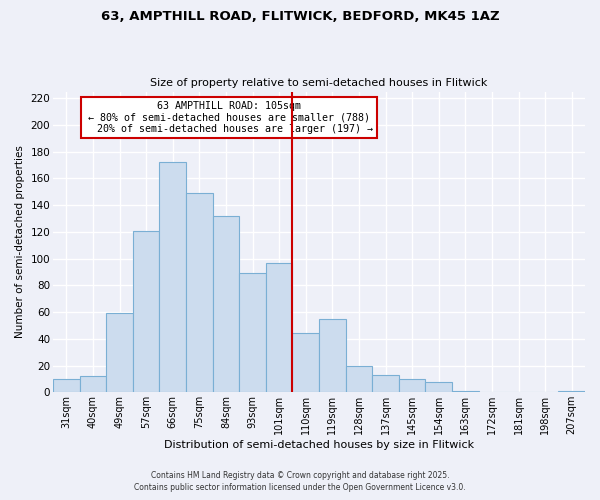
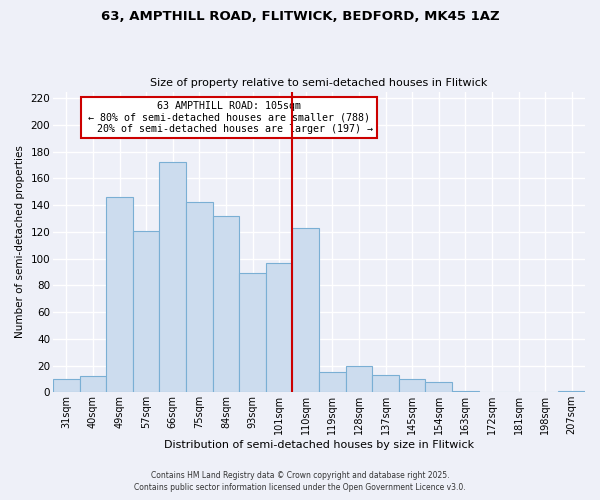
49sqm: 59 -> 146
75sqm: 149 -> 142
110sqm: 44 -> 123
119sqm: 55 -> 15
